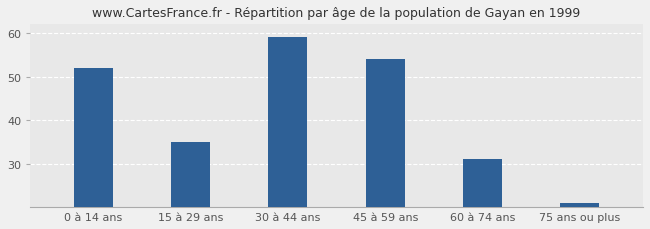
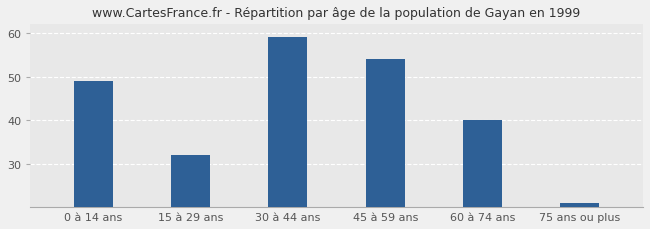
0 à 14 ans: 52 -> 49
15 à 29 ans: 35 -> 32
60 à 74 ans: 31 -> 40
